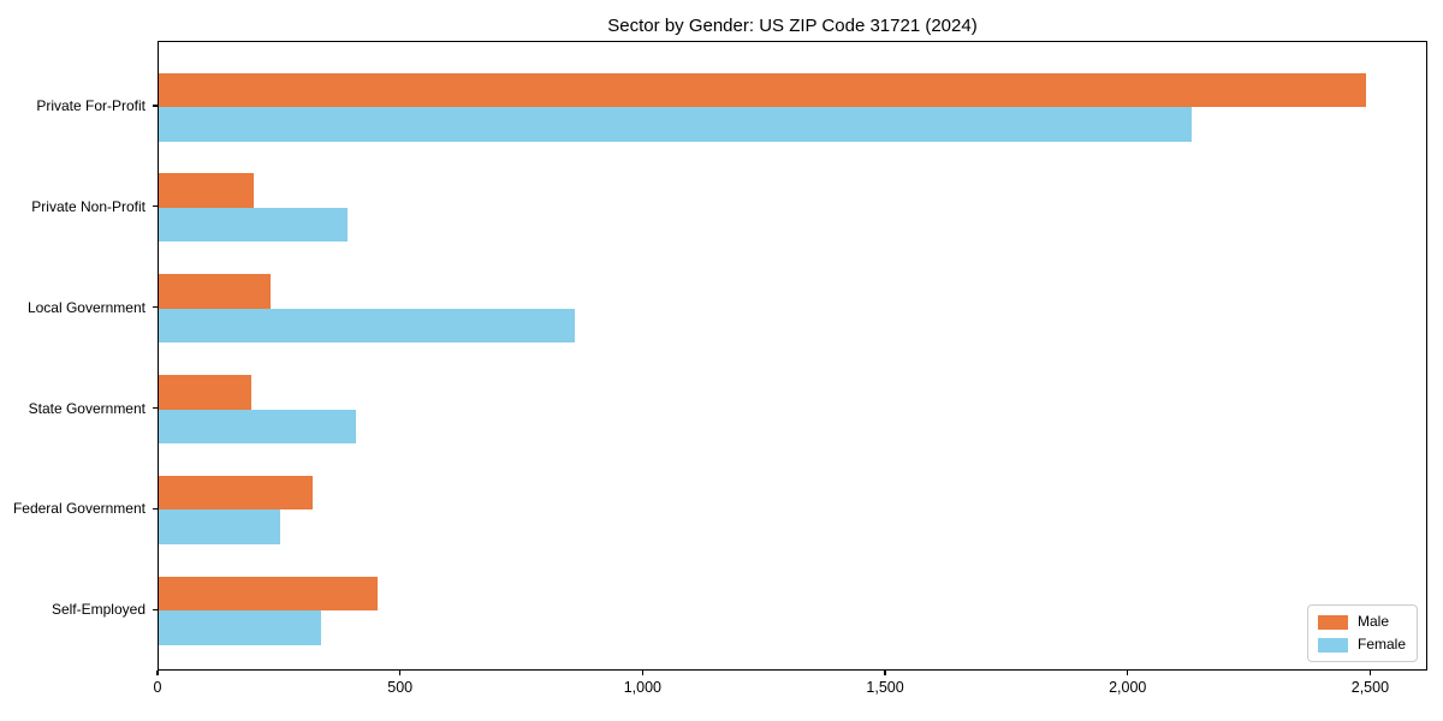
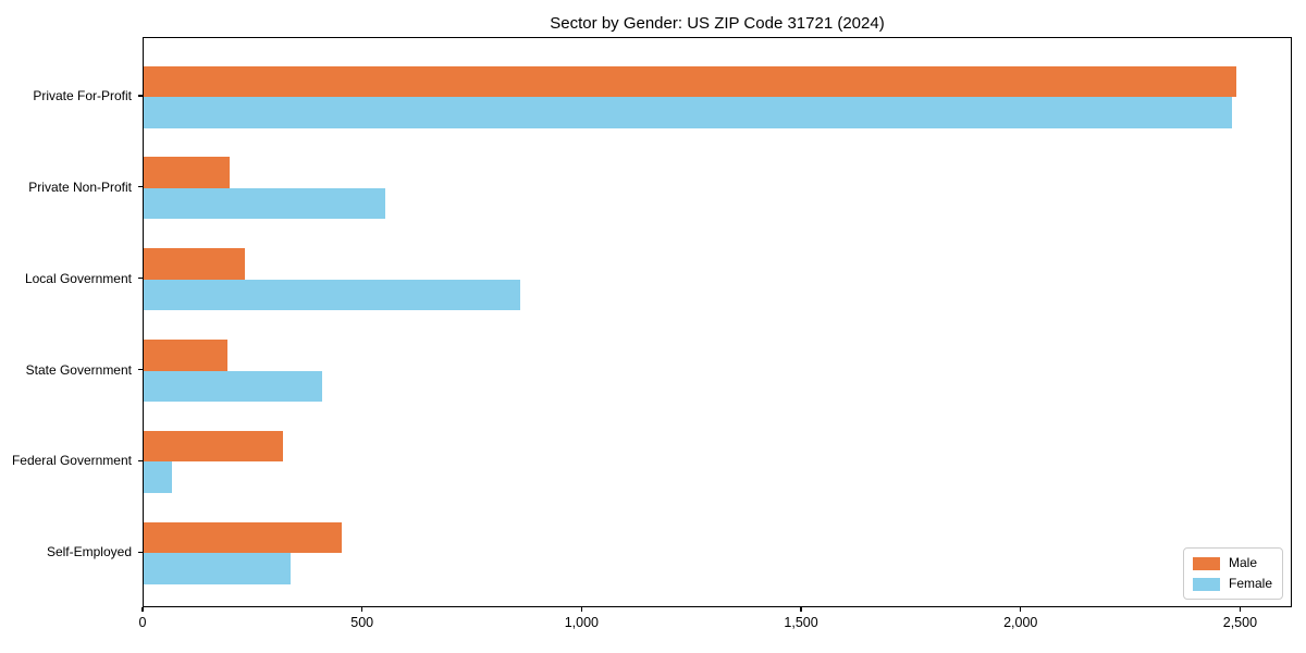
Female/Private For-Profit: 2130 -> 2480
Female/Private Non-Profit: 390 -> 550
Female/Federal Government: 250 -> 60
